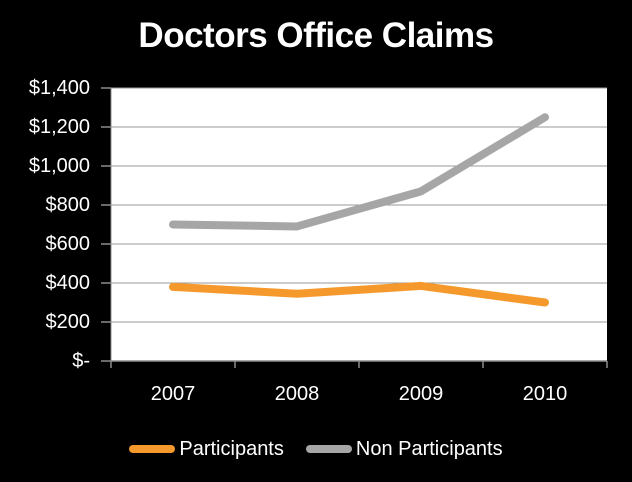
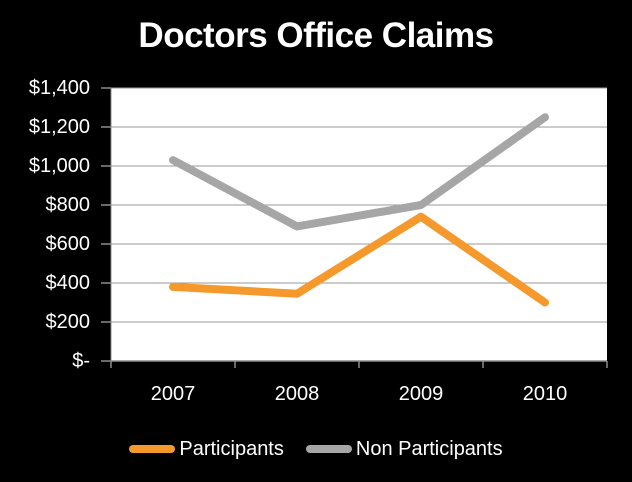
Non Participants/2007: $700 -> $1030
Participants/2009: $380 -> $740
Non Participants/2009: $870 -> $800
